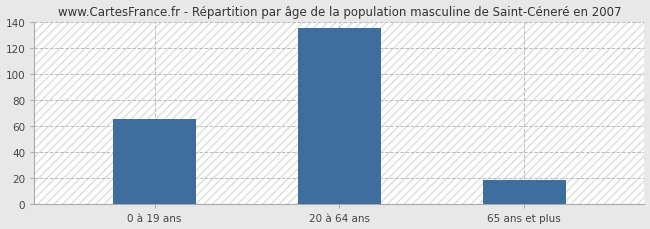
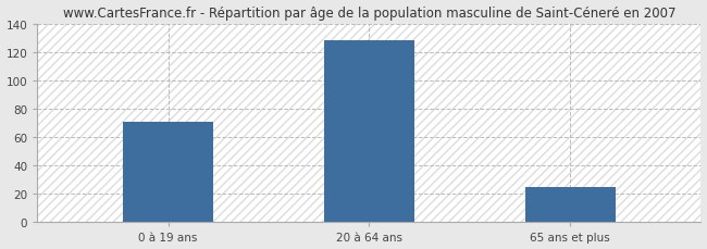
0 à 19 ans: 65 -> 71
20 à 64 ans: 135 -> 128
65 ans et plus: 19 -> 25
